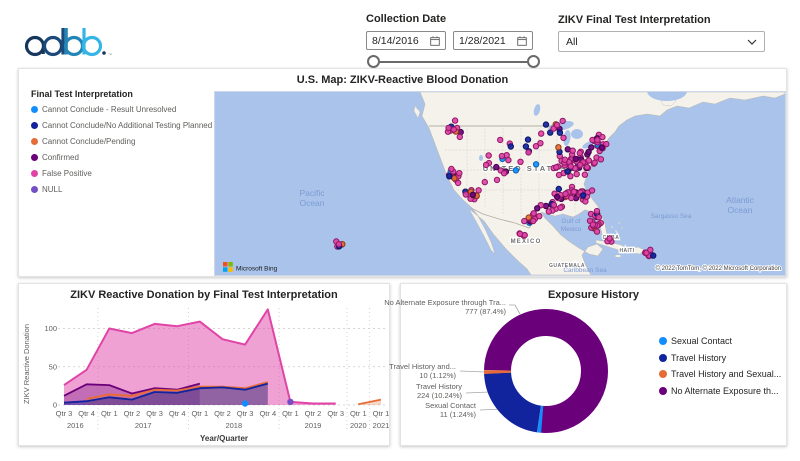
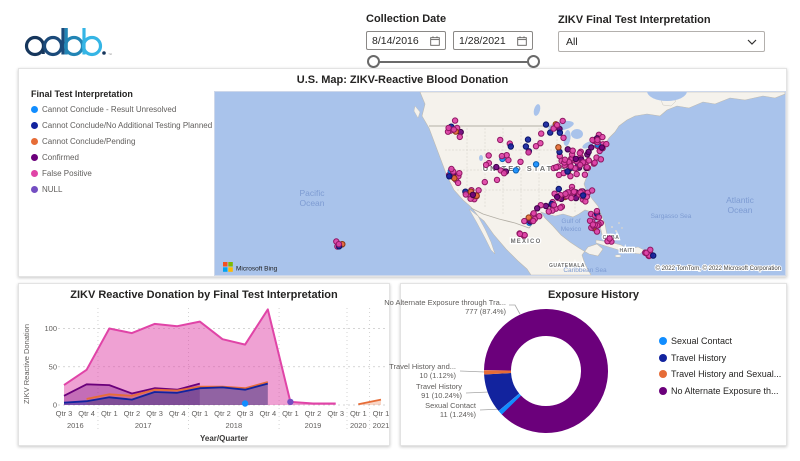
Exposure History/Travel History: 224 -> 91
